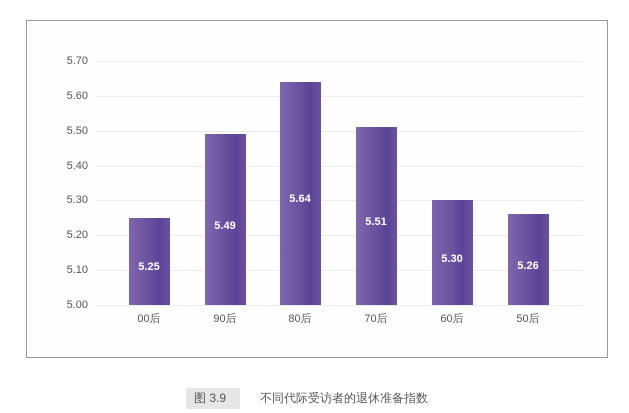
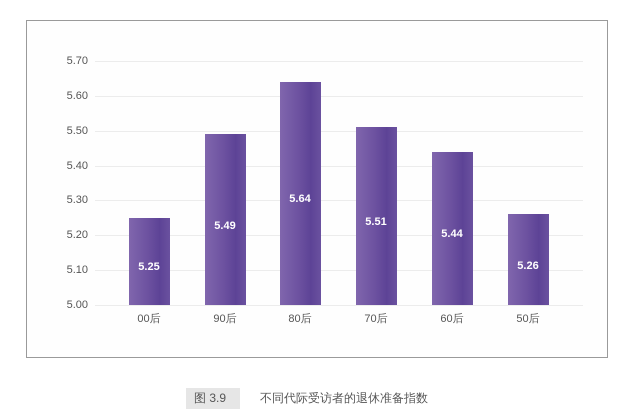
60后: 5.30 -> 5.44
